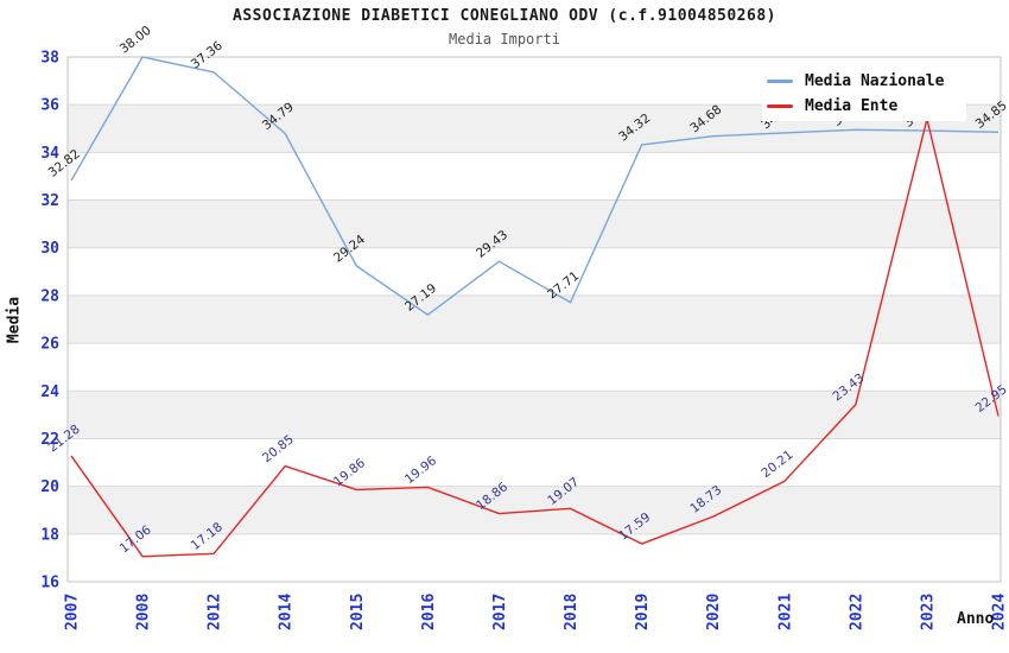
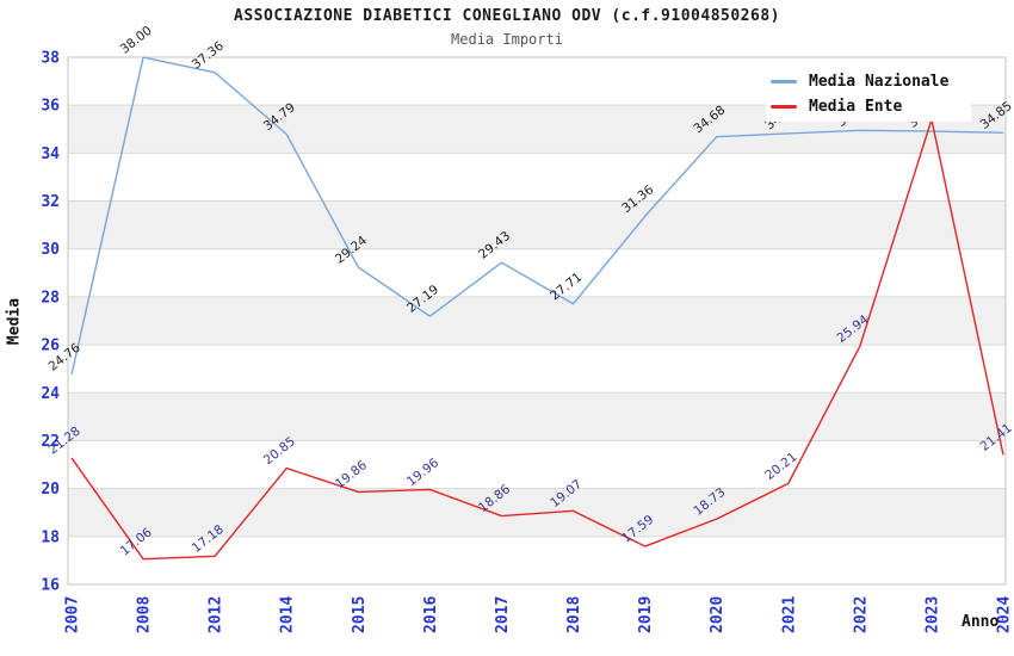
Media Nazionale/2007: 32.82 -> 24.76
Media Nazionale/2019: 34.32 -> 31.36
Media Ente/2022: 23.43 -> 25.94
Media Ente/2024: 22.95 -> 21.41
